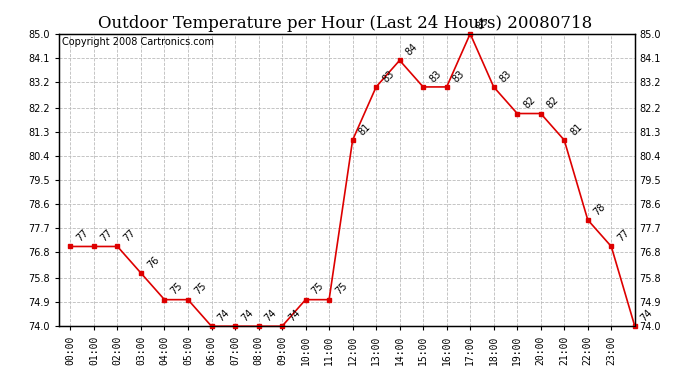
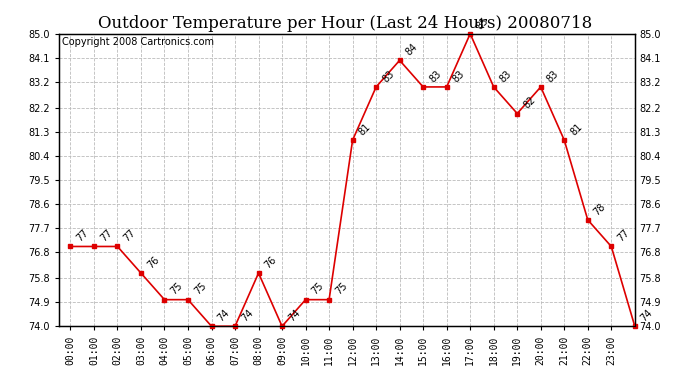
08:00: 74 -> 76
20:00: 82 -> 83
